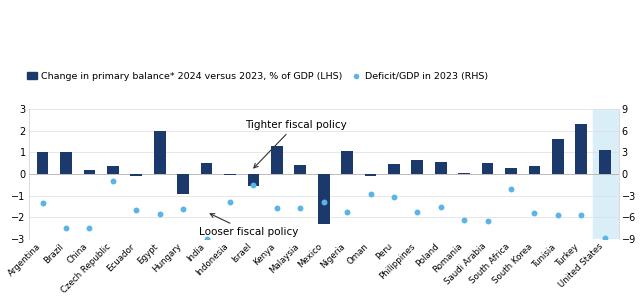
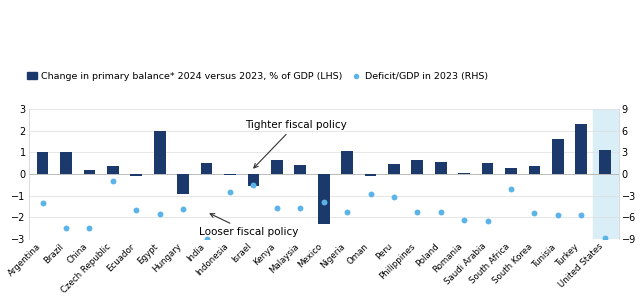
Deficit/GDP in 2023 (RHS)/Indonesia: -3.8 -> -2.5
Change in primary balance* 2024 versus 2023, % of GDP (LHS)/Kenya: 1.30 -> 0.65
Deficit/GDP in 2023 (RHS)/Poland: -4.6 -> -5.3
